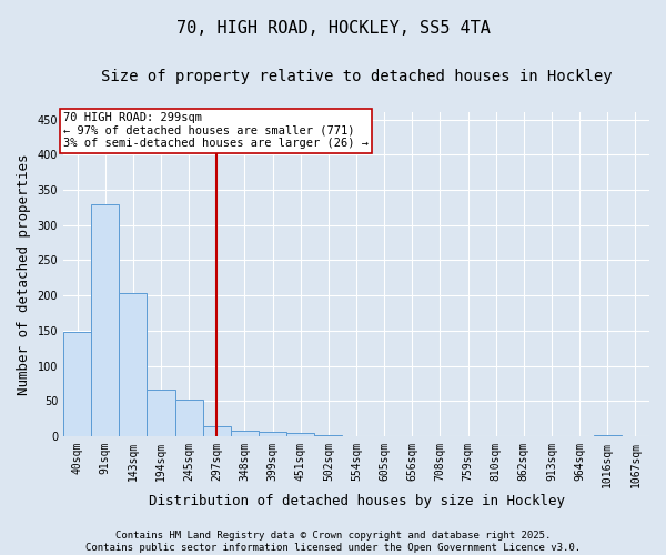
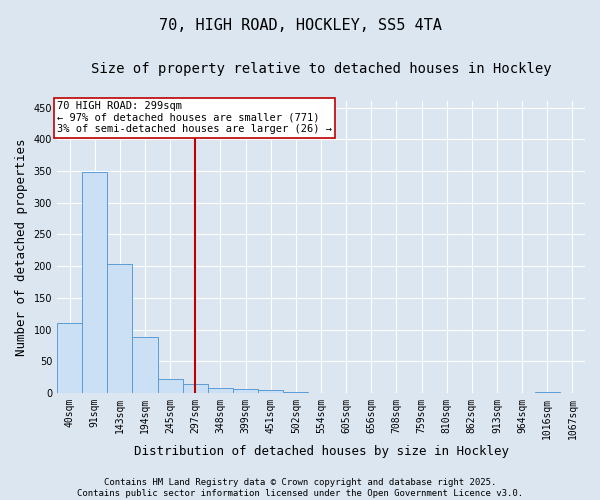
40sqm: 148 -> 110
91sqm: 330 -> 348
194sqm: 66 -> 88
245sqm: 52 -> 22
